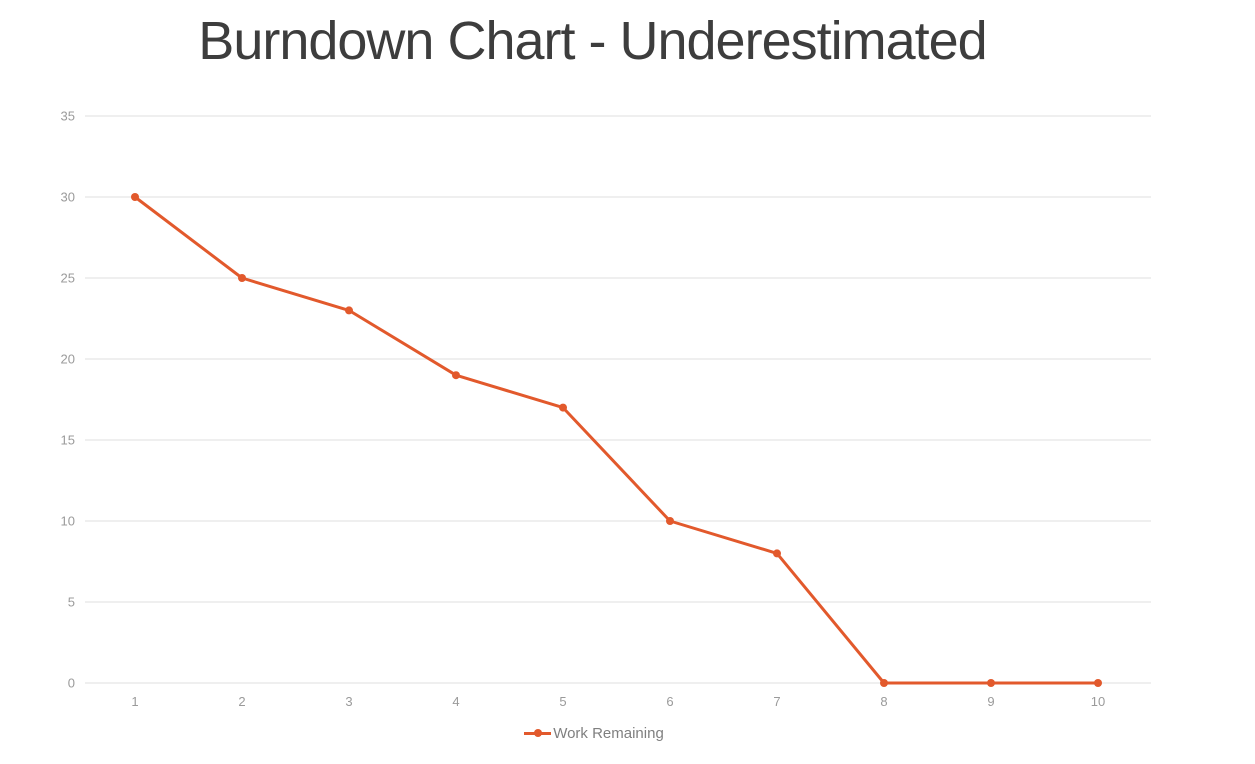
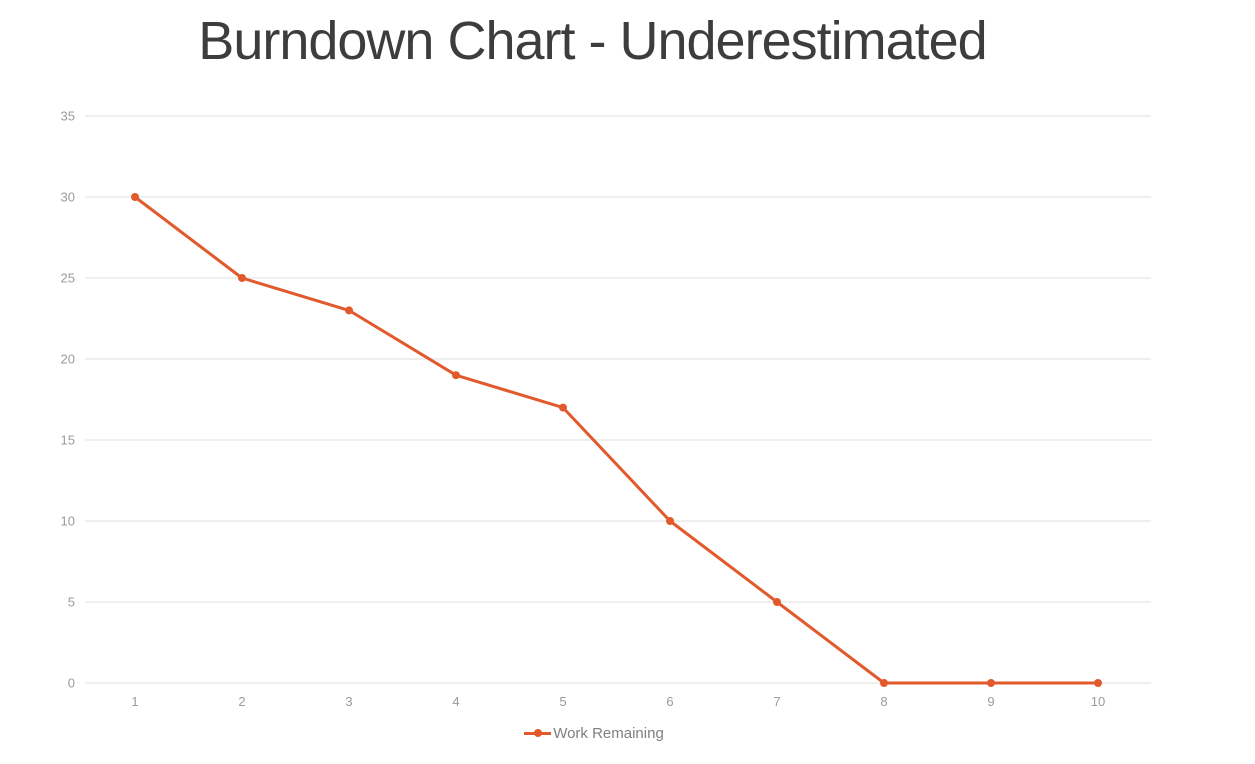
7: 8 -> 5
